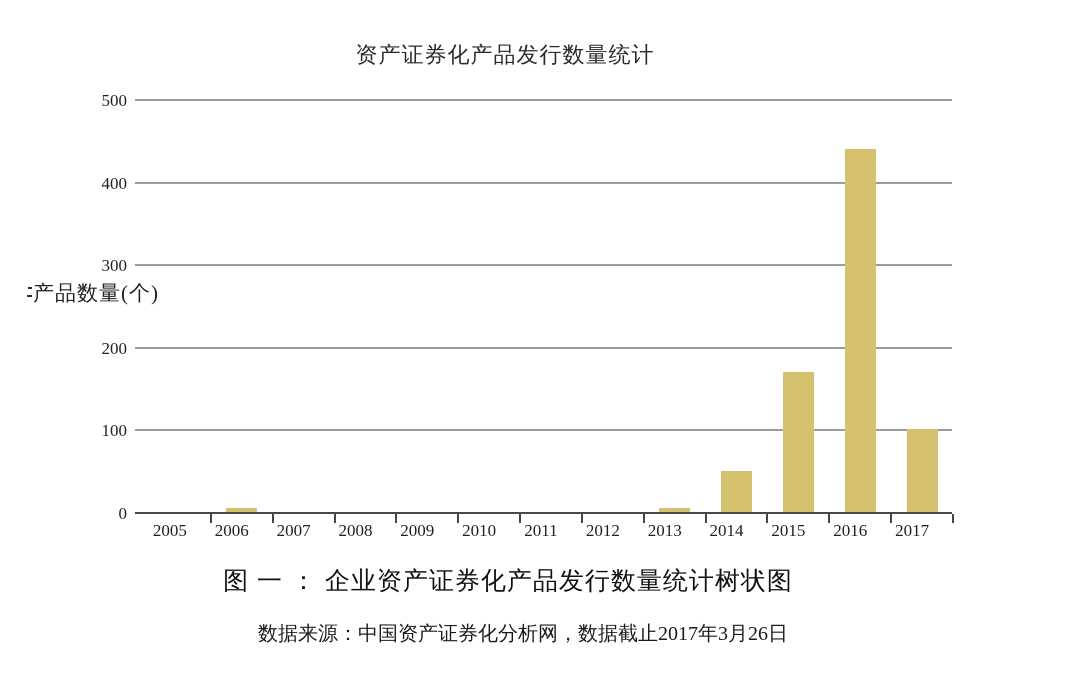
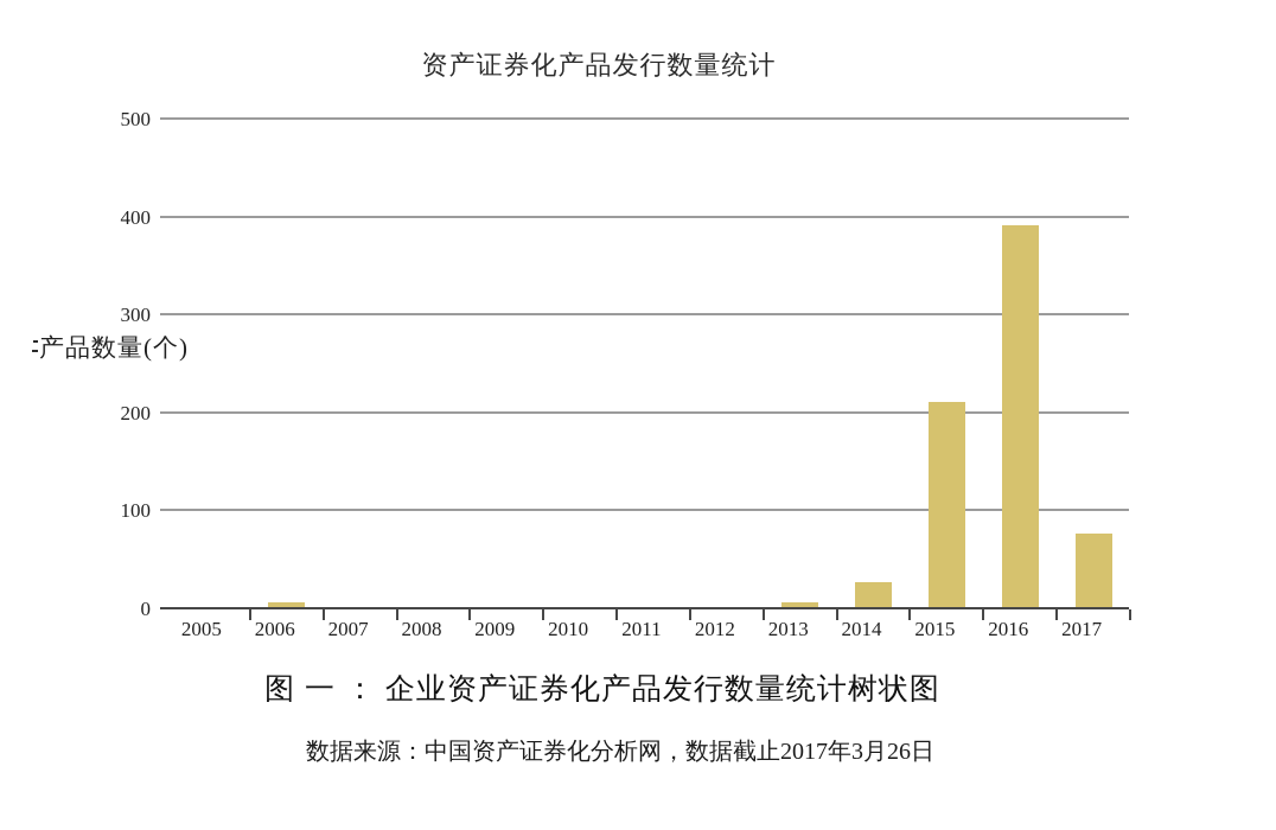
2014: 50 -> 20
2015: 170 -> 210
2016: 440 -> 390
2017: 100 -> 80
